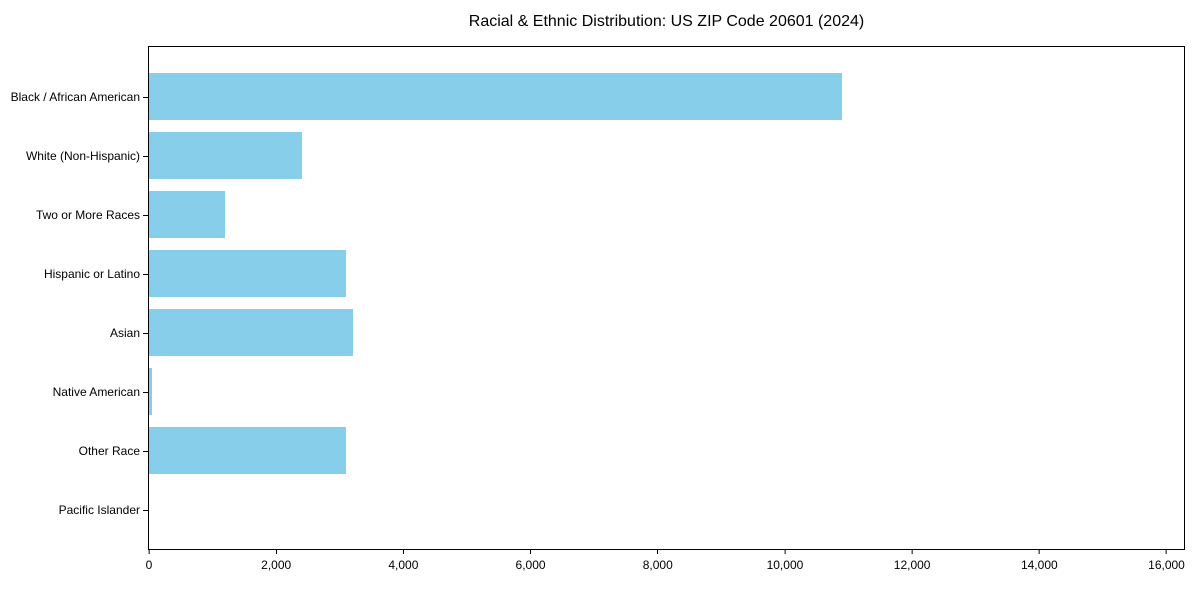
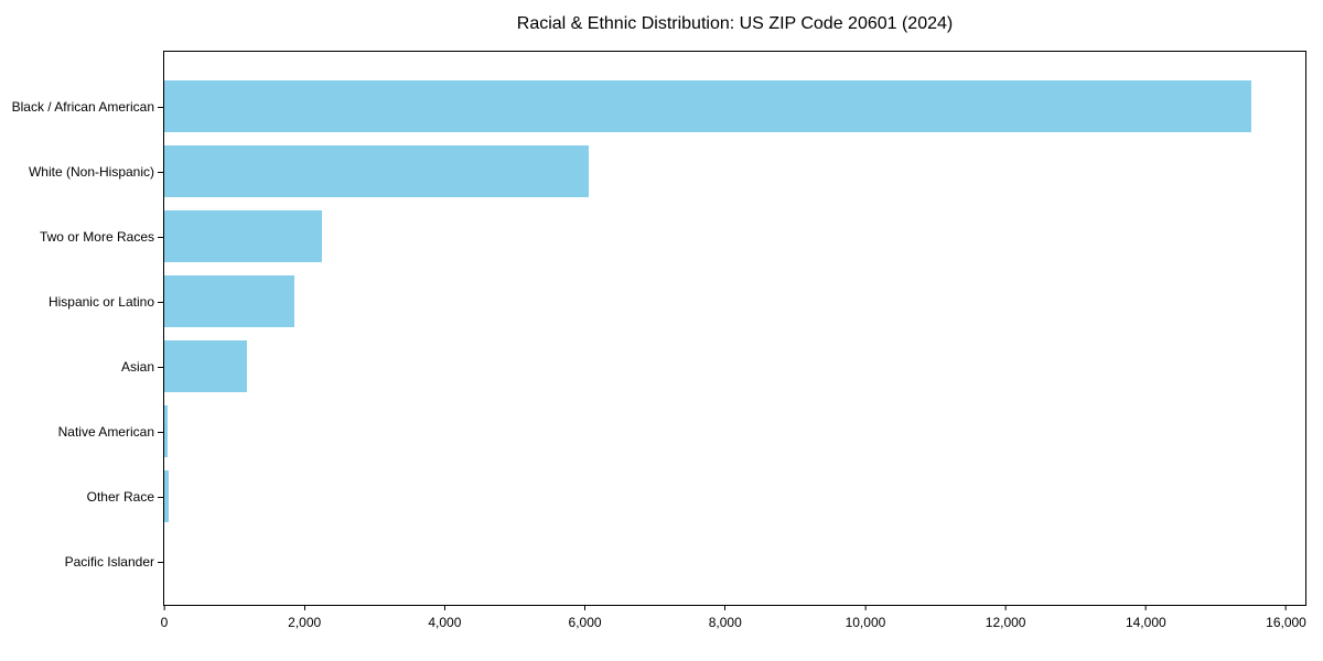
Black / African American: 10900 -> 15500
White (Non-Hispanic): 2400 -> 6000
Two or More Races: 1200 -> 2200
Hispanic or Latino: 3100 -> 1800
Asian: 3200 -> 1200
Other Race: 3100 -> 100
